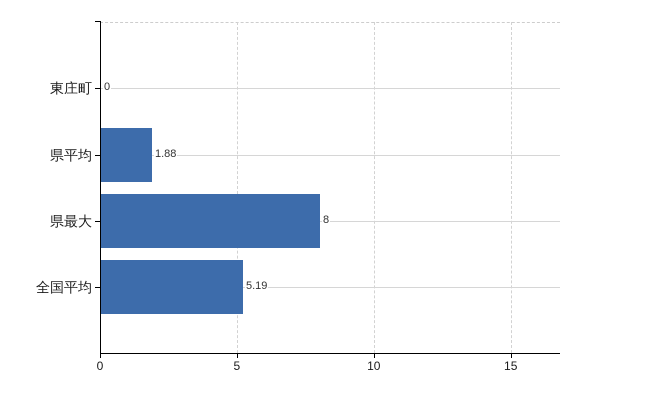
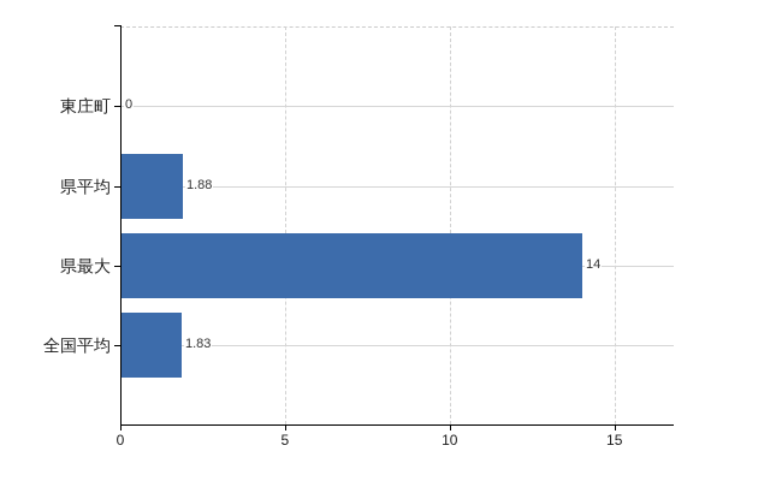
県最大: 8 -> 14
全国平均: 5.19 -> 1.83
